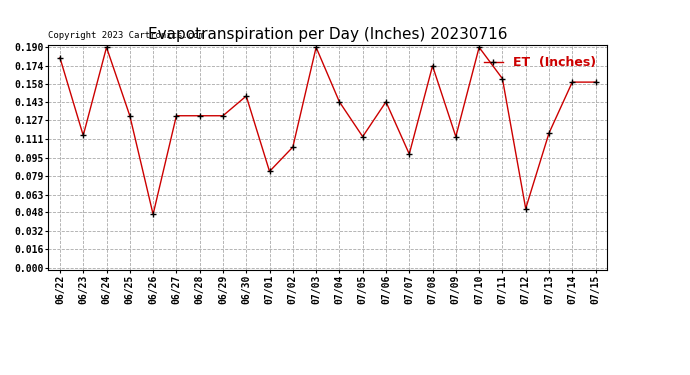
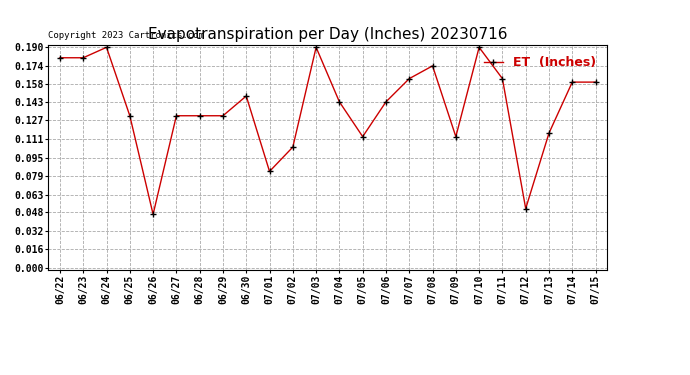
06/23: 0.114 -> 0.181
07/07: 0.098 -> 0.163
